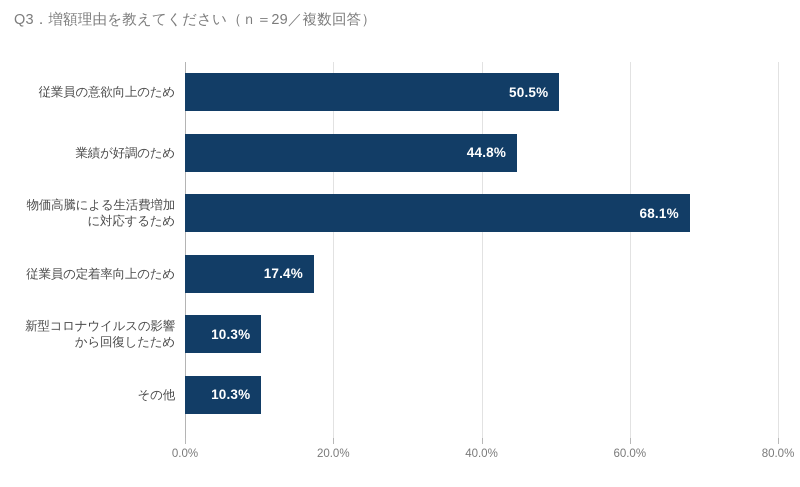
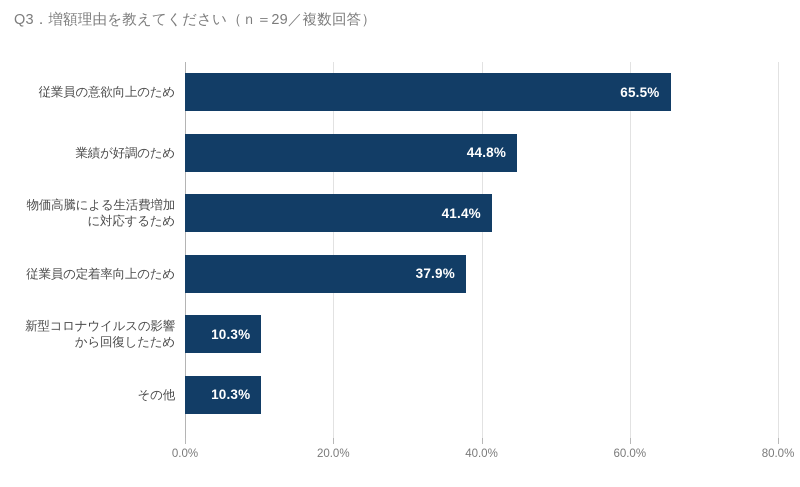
従業員の意欲向上のため: 50.5% -> 65.5%
物価高騰による生活費増加 に対応するため: 68.1% -> 41.4%
従業員の定着率向上のため: 17.4% -> 37.9%
